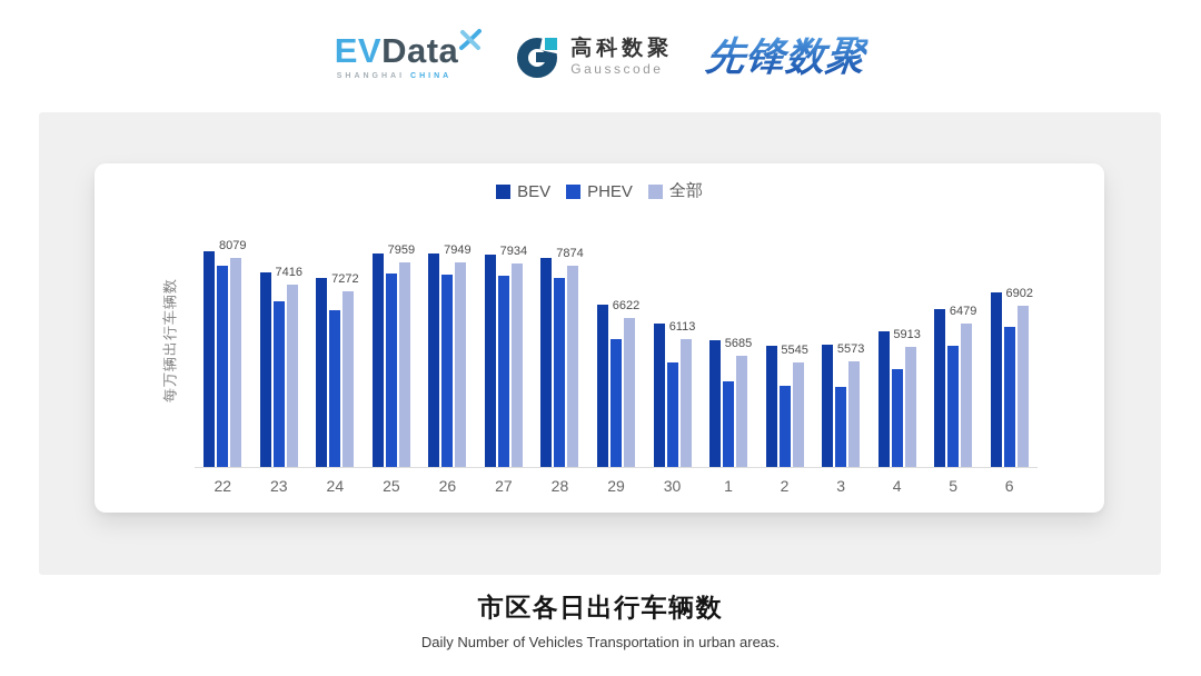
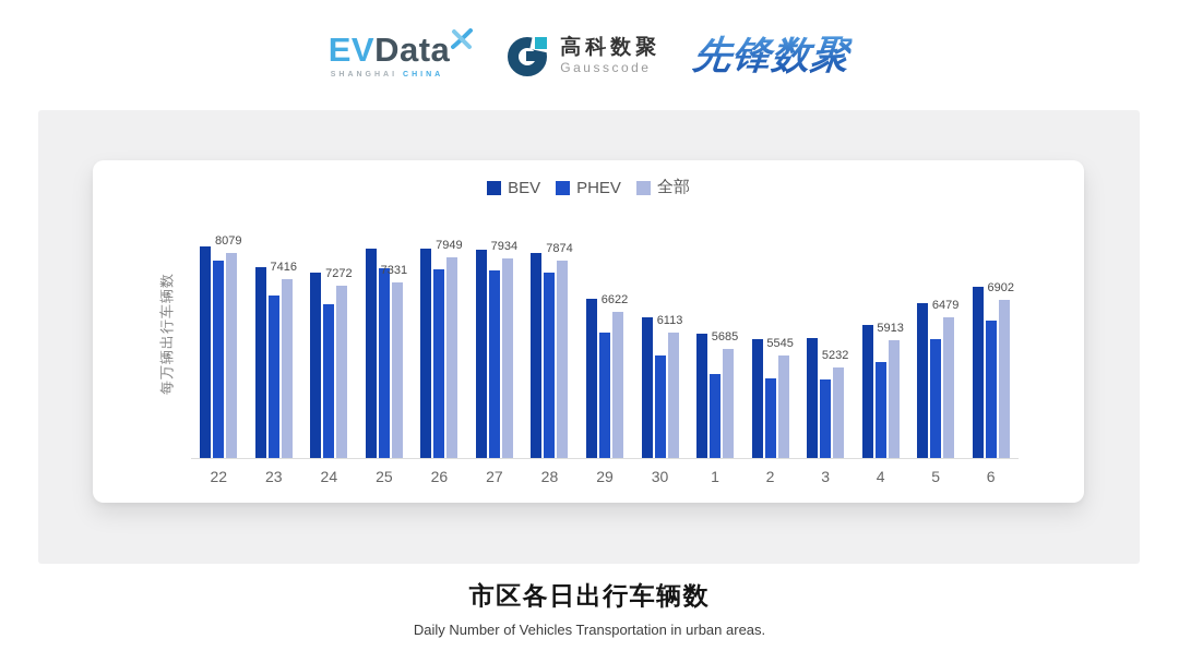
全部/25: 7959 -> 7331
全部/3: 5573 -> 5232
